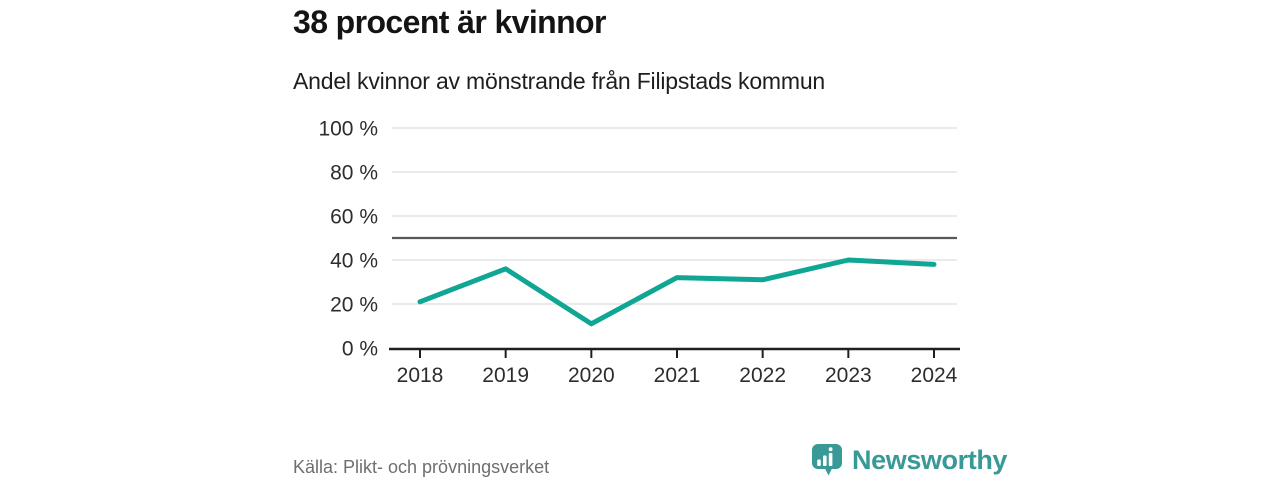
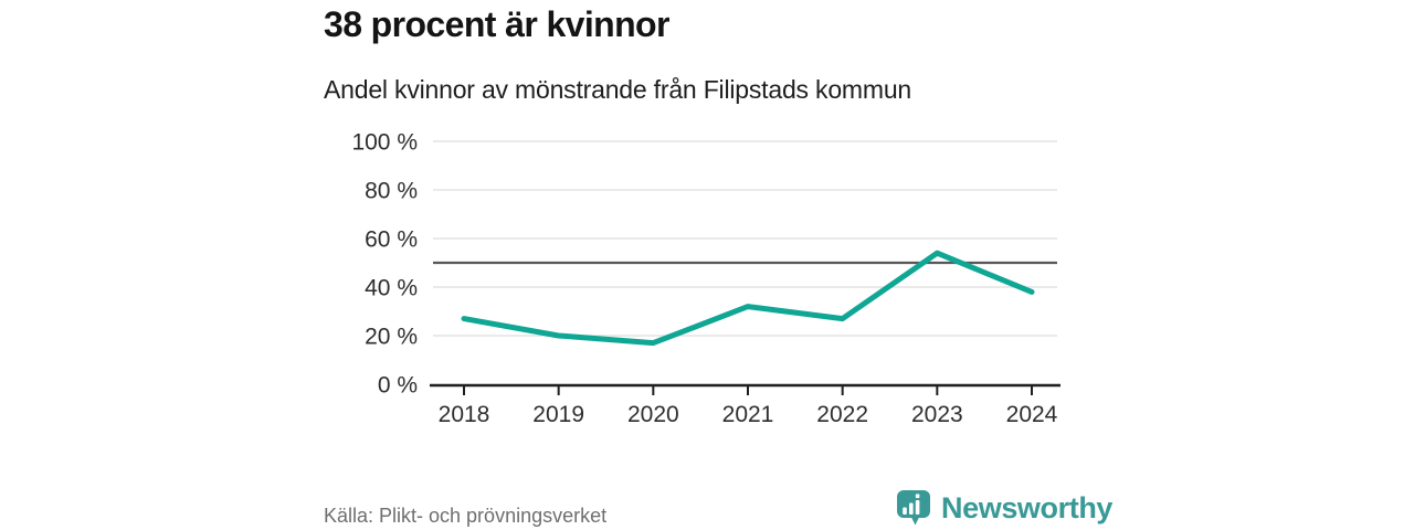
2018: 21% -> 27%
2019: 36% -> 20%
2020: 11% -> 17%
2022: 31% -> 27%
2023: 40% -> 54%
